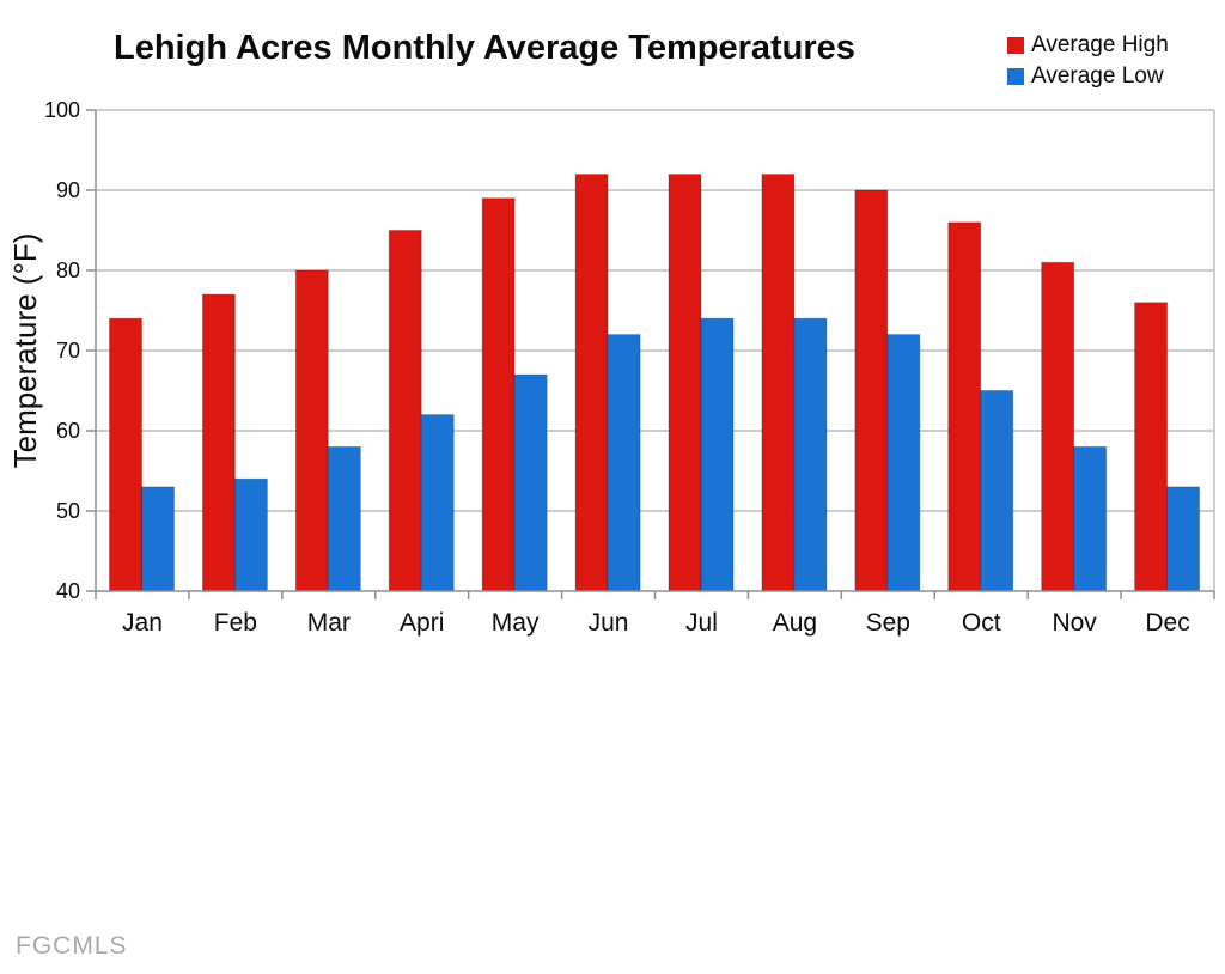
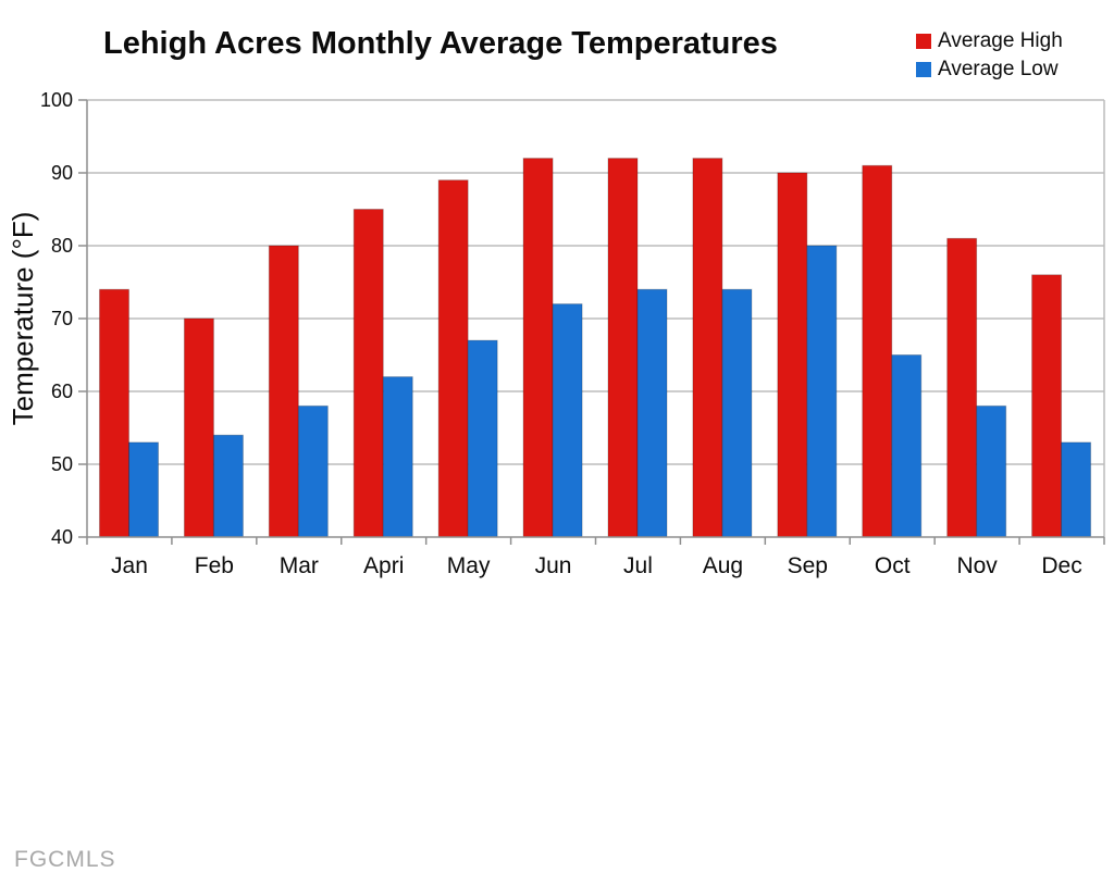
Average High/Feb: 77 -> 70
Average Low/Sep: 72 -> 80
Average High/Oct: 86 -> 91
